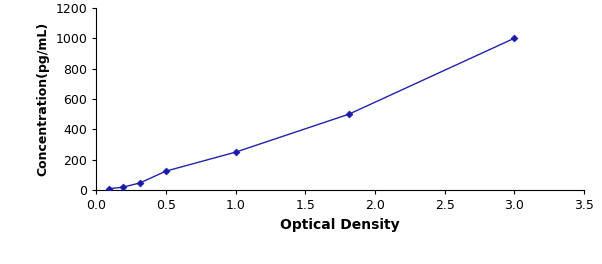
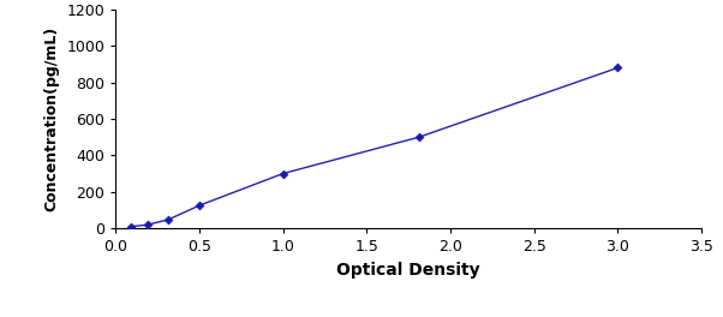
1.0: 250 -> 300
3.0: 1000 -> 880
